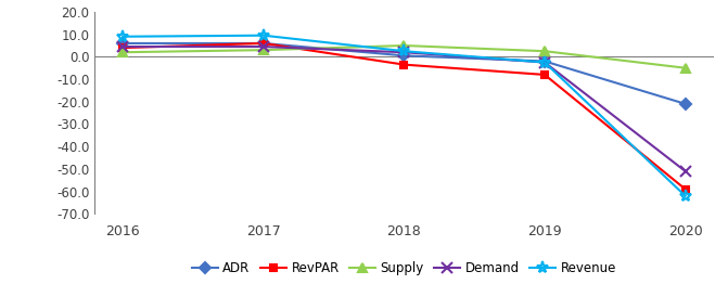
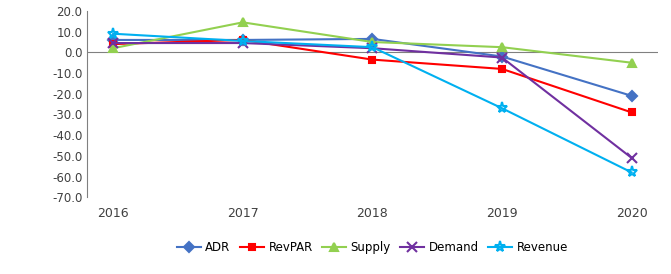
Supply/2017: 3.0 -> 14.5
Revenue/2017: 9.5 -> 5.5
ADR/2018: 0.5 -> 6.5
Revenue/2019: -2.5 -> -27.0
RevPAR/2020: -59.0 -> -29.0
Revenue/2020: -62.0 -> -58.0
